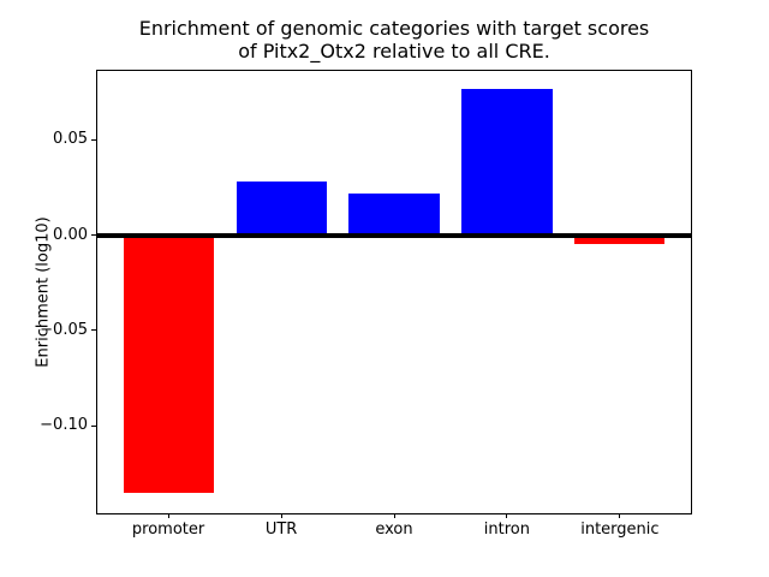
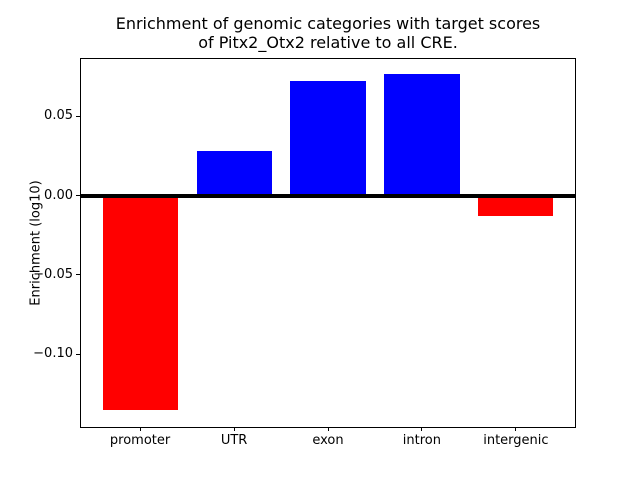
exon: 0.022 -> 0.072
intergenic: -0.005 -> -0.013
